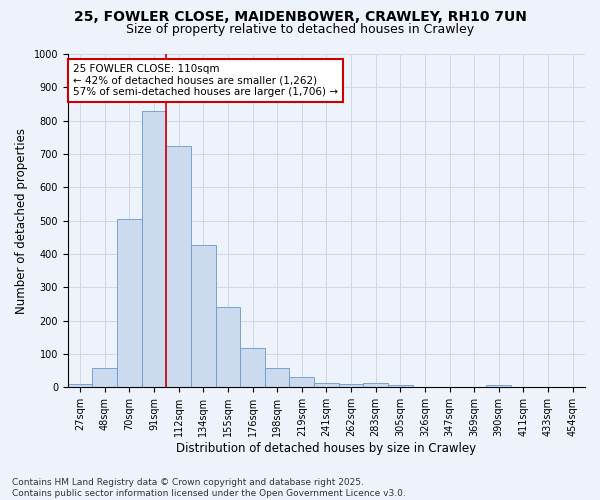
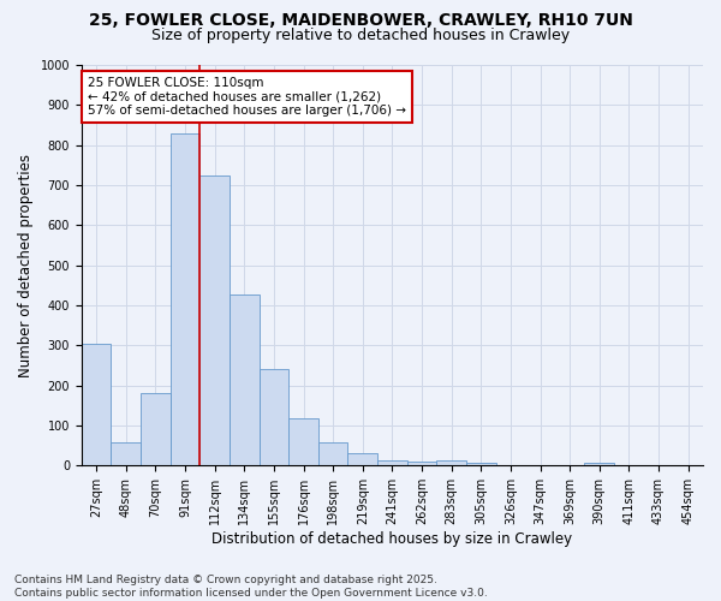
27sqm: 10 -> 305
70sqm: 505 -> 180
